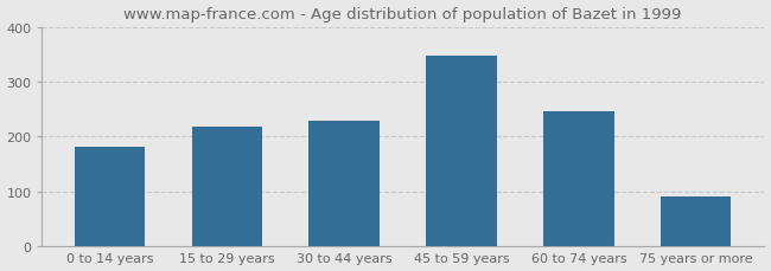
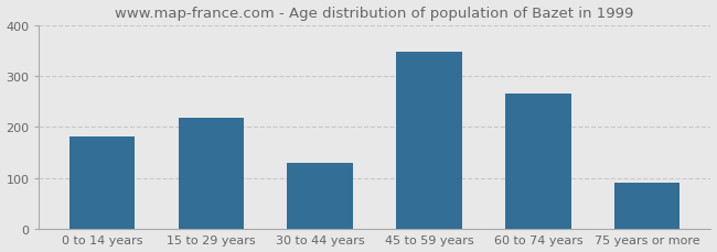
30 to 44 years: 228 -> 130
60 to 74 years: 246 -> 265
